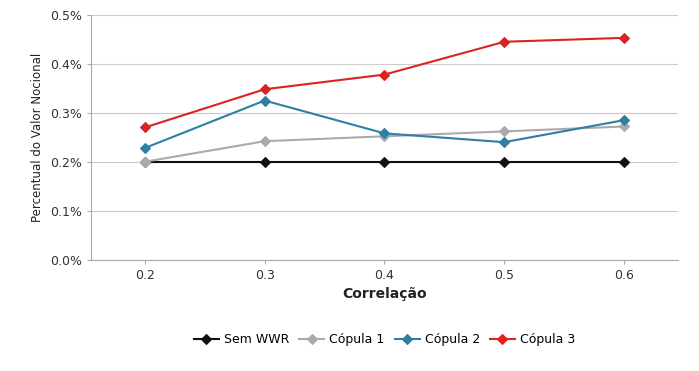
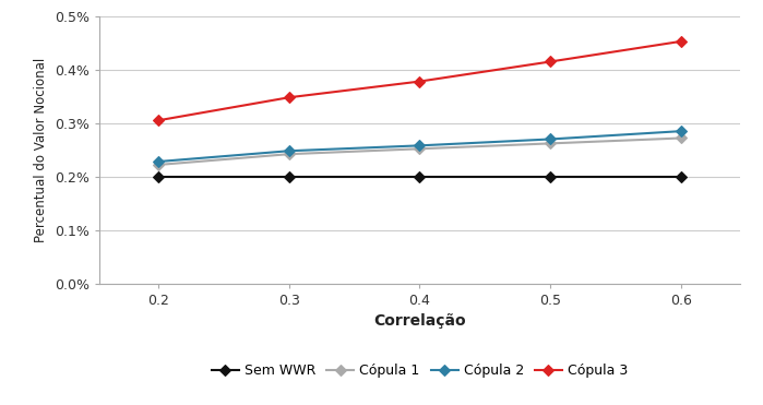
Cópula 1/0.2: 0.200% -> 0.222%
Cópula 3/0.2: 0.270% -> 0.305%
Cópula 2/0.3: 0.325% -> 0.248%
Cópula 2/0.5: 0.240% -> 0.270%
Cópula 3/0.5: 0.445% -> 0.415%
